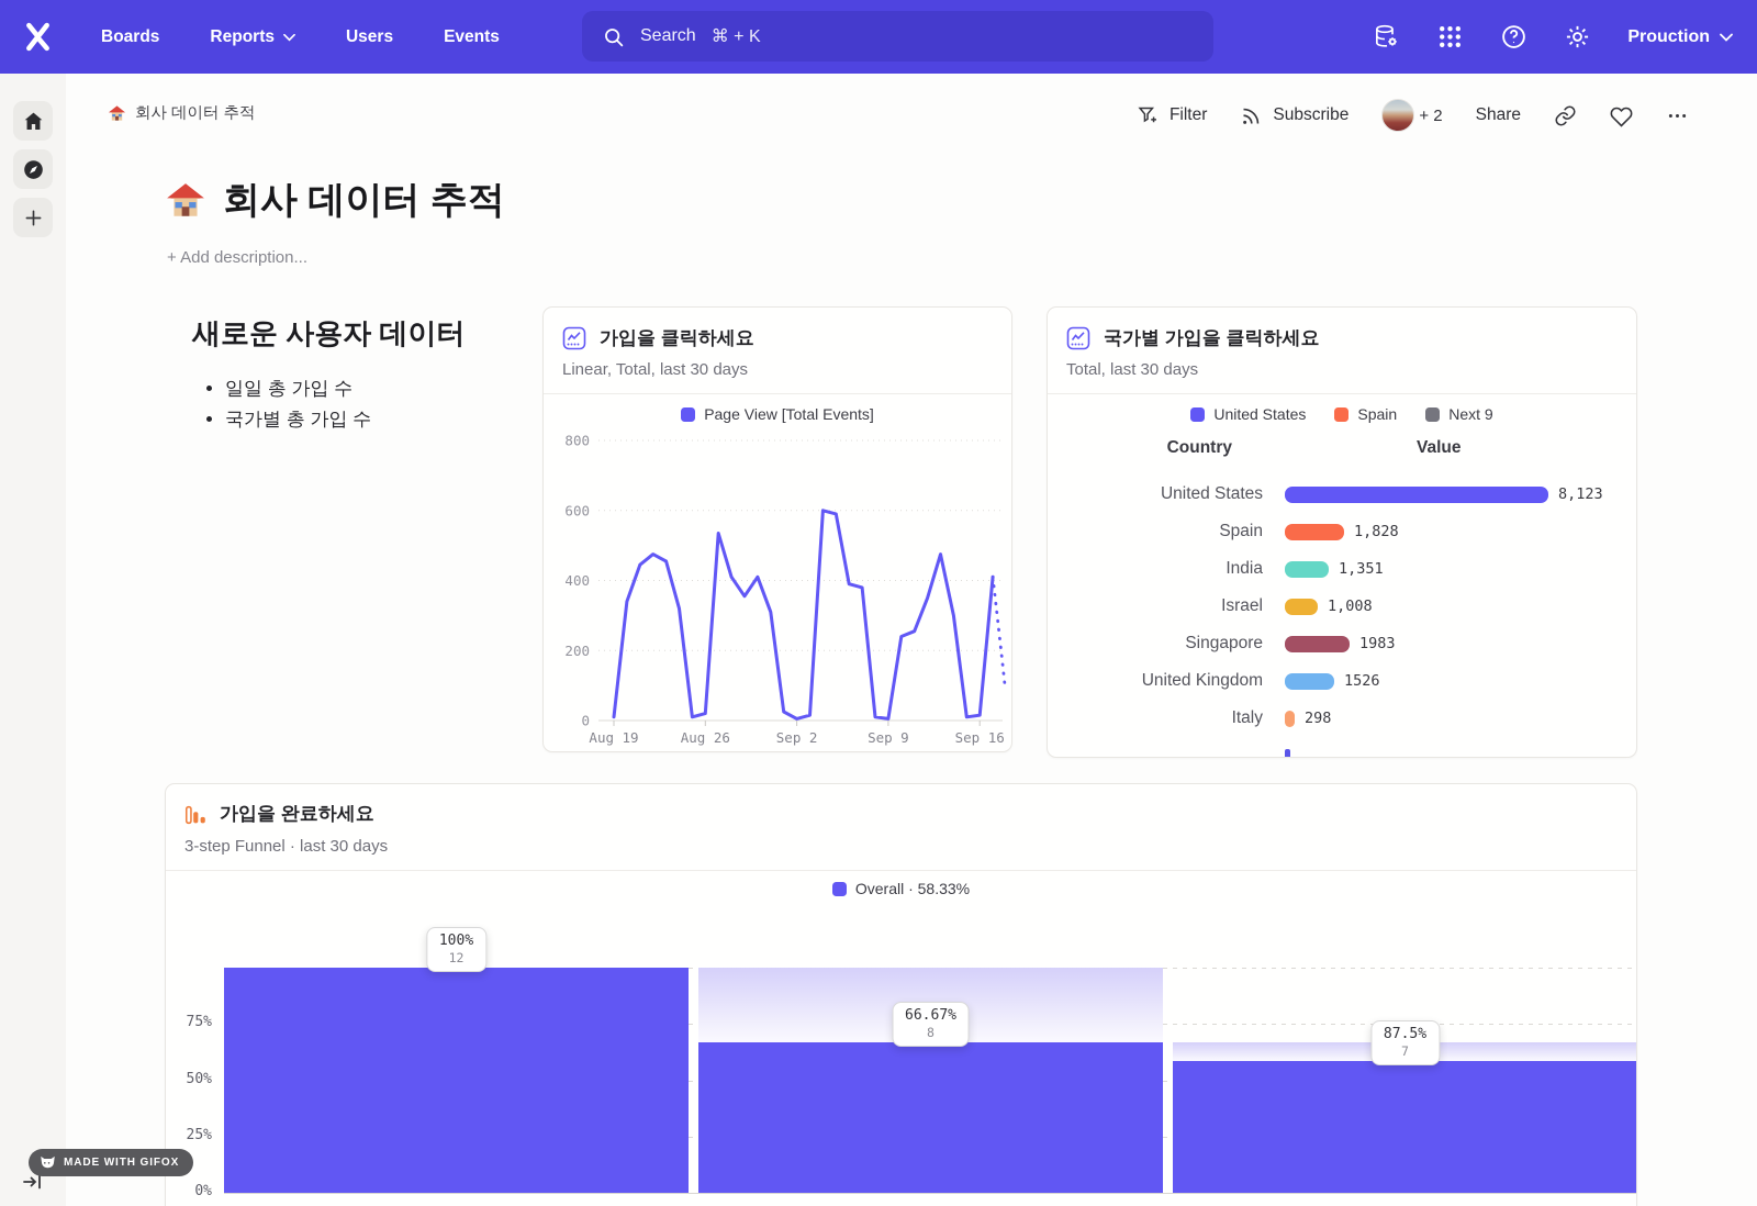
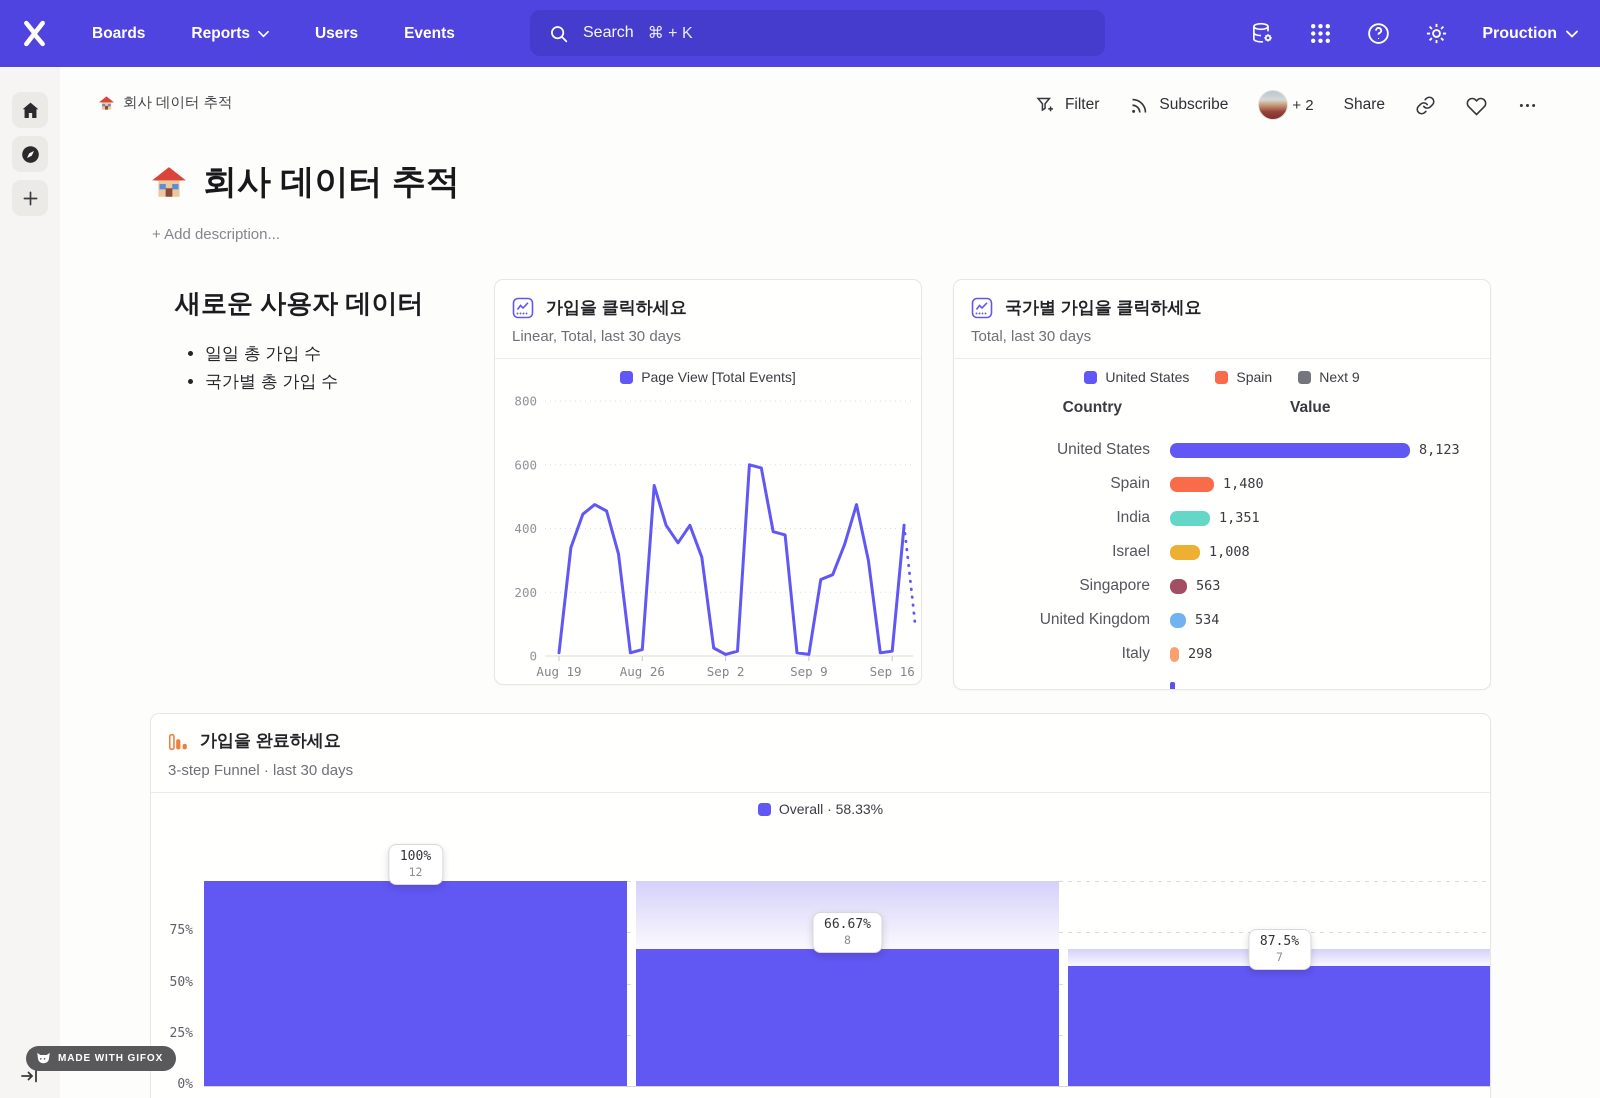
국가별 가입을 클릭하세요/Spain: 1,828 -> 1,480
국가별 가입을 클릭하세요/Singapore: 1983 -> 563
국가별 가입을 클릭하세요/United Kingdom: 1526 -> 534
